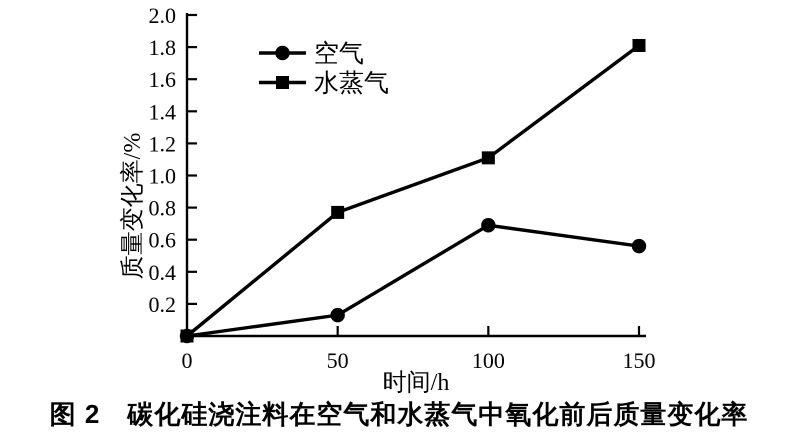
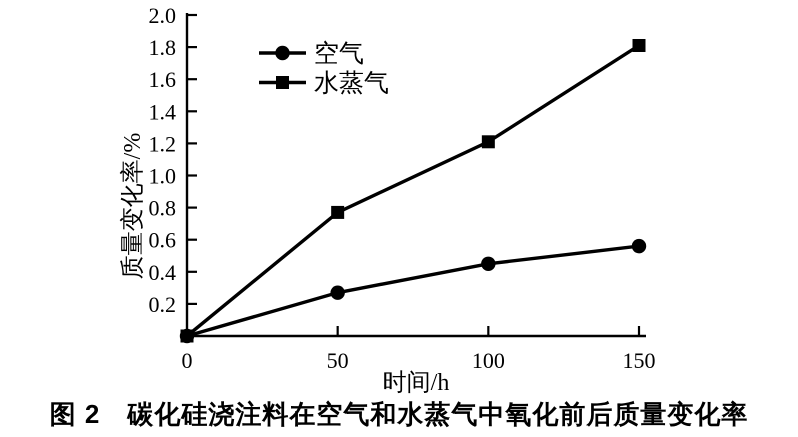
空气/50: 0.13 -> 0.27
空气/100: 0.69 -> 0.45
水蒸气/100: 1.11 -> 1.21
